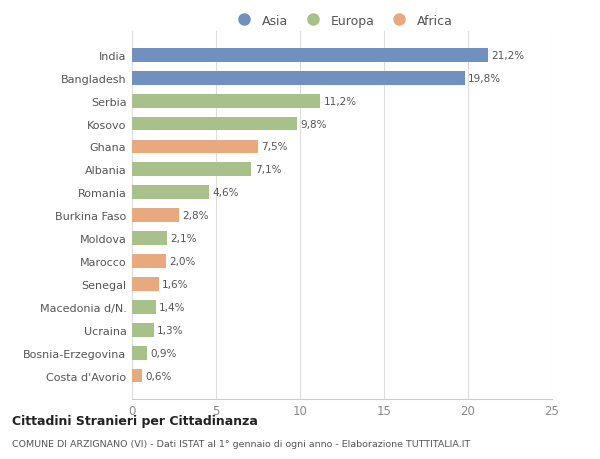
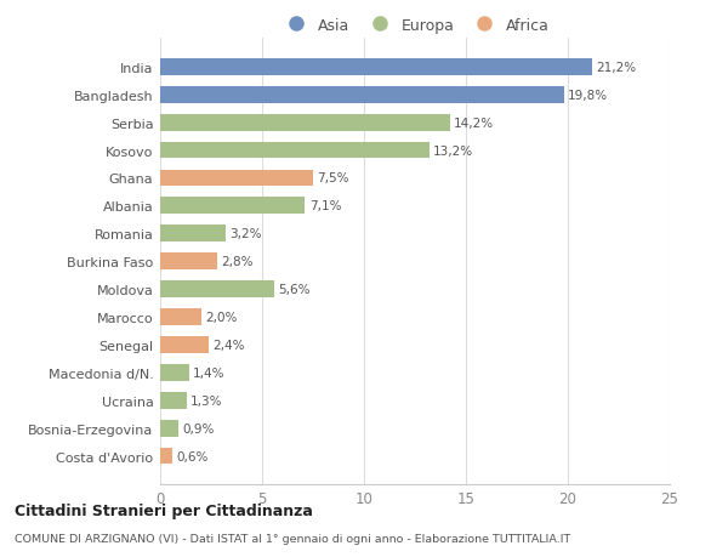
Serbia: 11,2% -> 14,2%
Kosovo: 9,8% -> 13,2%
Romania: 4,6% -> 3,2%
Moldova: 2,1% -> 5,6%
Senegal: 1,6% -> 2,4%
